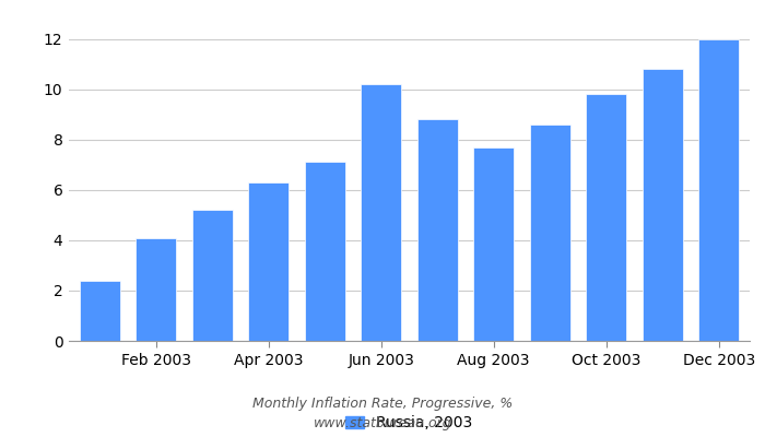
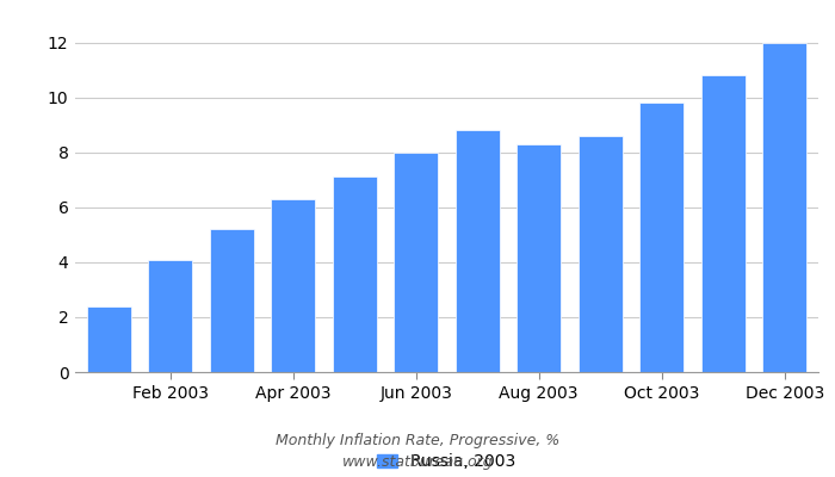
Jun 2003: 10.2 -> 8.0
Aug 2003: 7.7 -> 8.3
